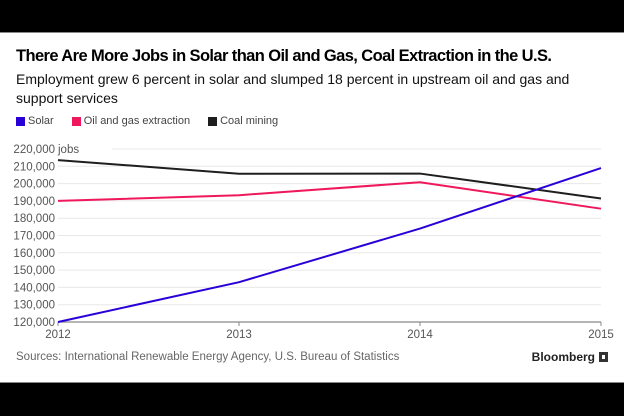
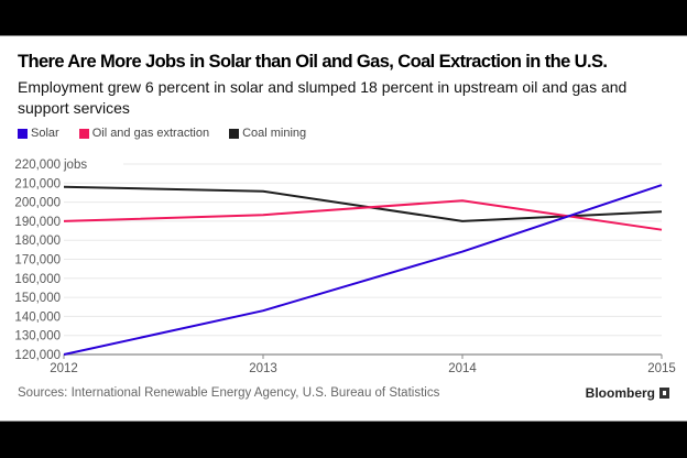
Coal mining/2012: 214000 -> 208000
Coal mining/2014: 206000 -> 190000
Coal mining/2015: 191000 -> 195000
